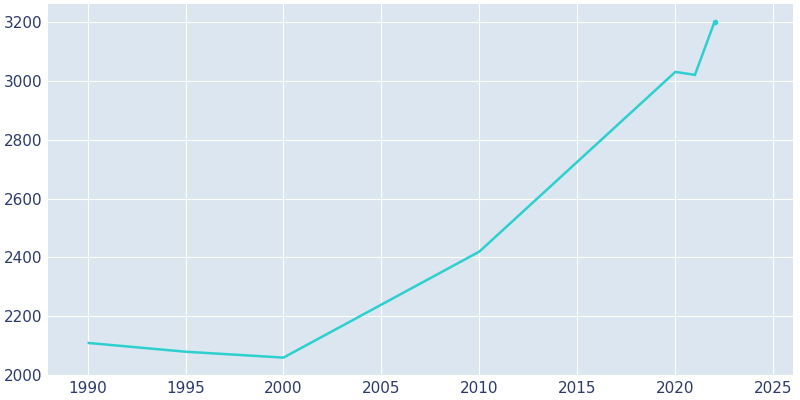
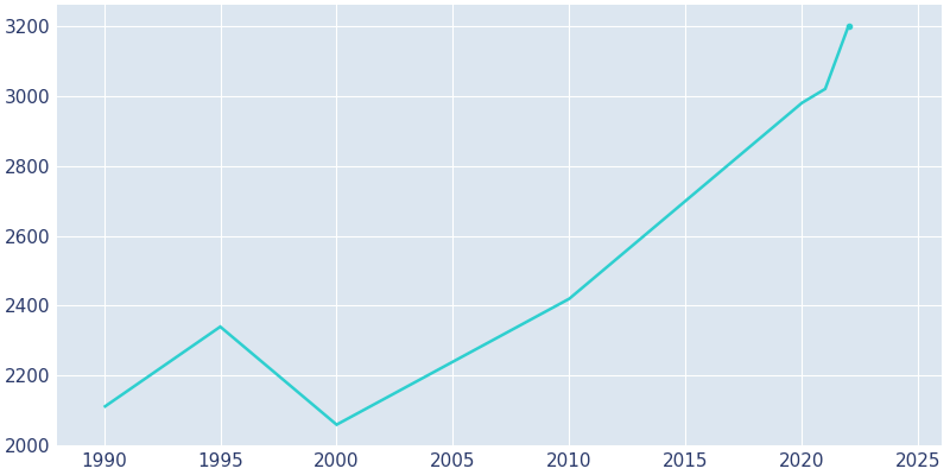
1995: 2080 -> 2340
2020: 3030 -> 2980
